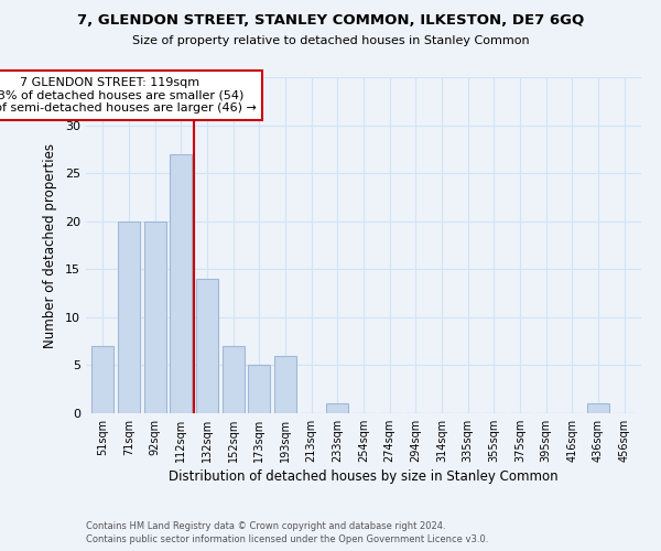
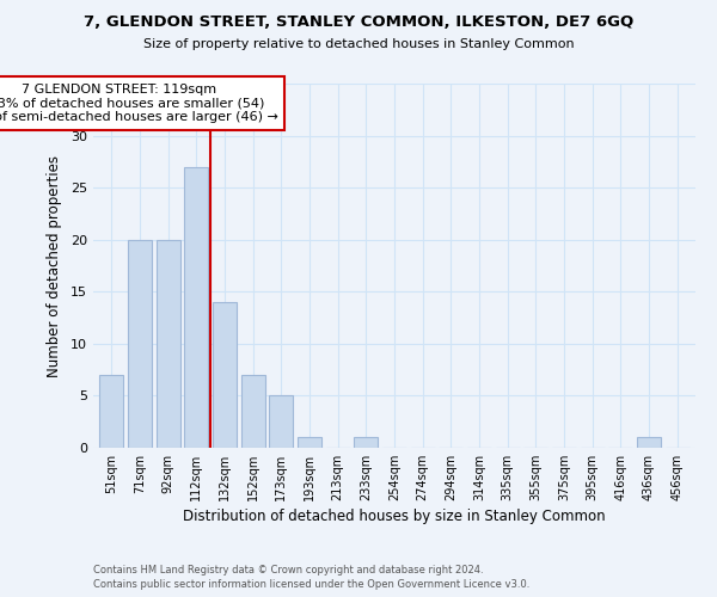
193sqm: 6 -> 1
